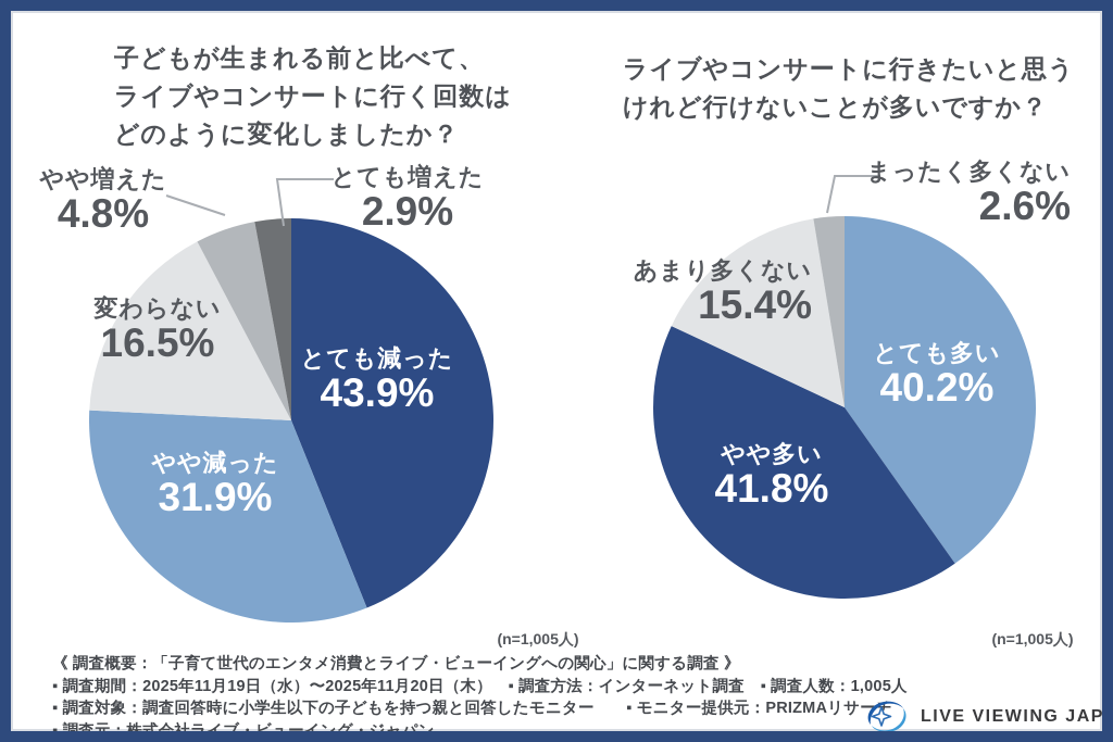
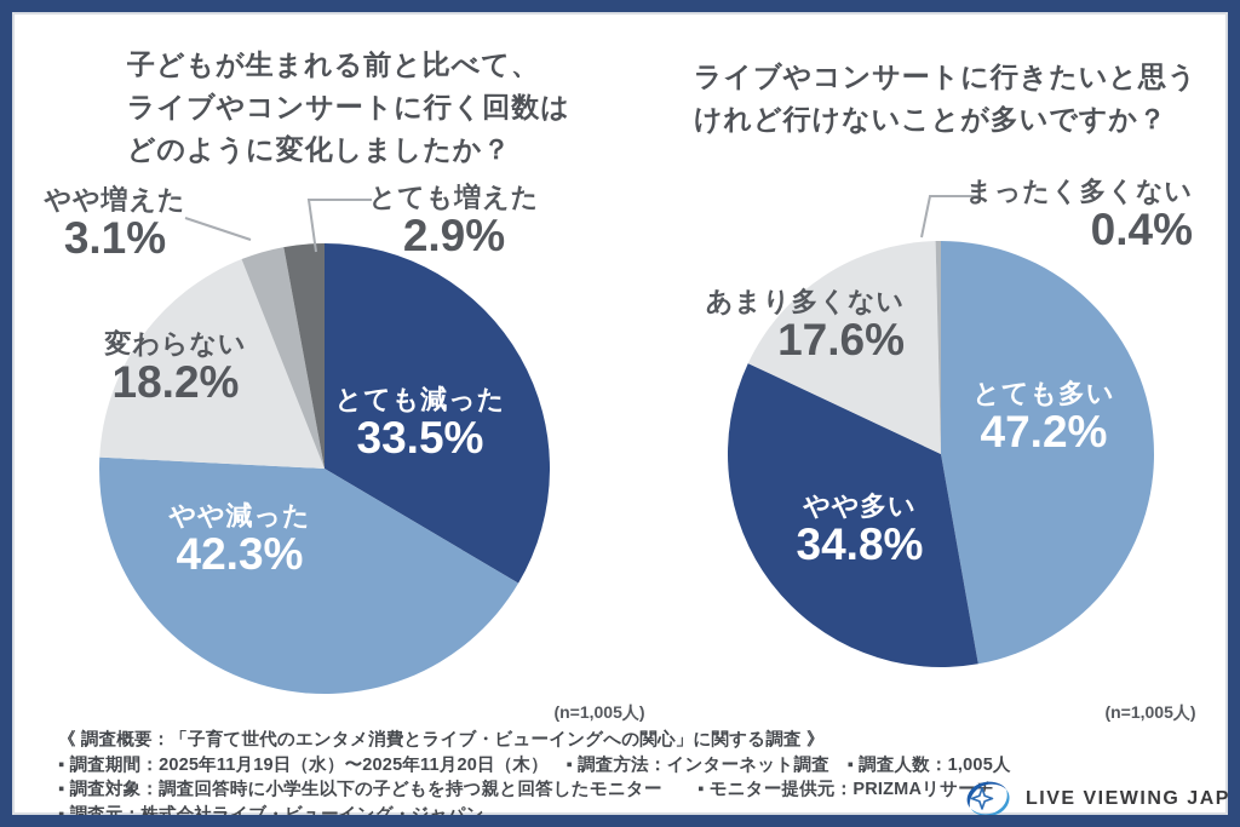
子どもが生まれる前と比べて、 ライブやコンサートに行く回数は どのように変化しましたか？/とても減った: 43.9% -> 33.5%
子どもが生まれる前と比べて、 ライブやコンサートに行く回数は どのように変化しましたか？/やや減った: 31.9% -> 42.3%
子どもが生まれる前と比べて、 ライブやコンサートに行く回数は どのように変化しましたか？/変わらない: 16.5% -> 18.2%
子どもが生まれる前と比べて、 ライブやコンサートに行く回数は どのように変化しましたか？/やや増えた: 4.8% -> 3.1%
ライブやコンサートに行きたいと思う けれど行けないことが多いですか？/とても多い: 40.2% -> 47.2%
ライブやコンサートに行きたいと思う けれど行けないことが多いですか？/やや多い: 41.8% -> 34.8%
ライブやコンサートに行きたいと思う けれど行けないことが多いですか？/あまり多くない: 15.4% -> 17.6%
ライブやコンサートに行きたいと思う けれど行けないことが多いですか？/まったく多くない: 2.6% -> 0.4%
